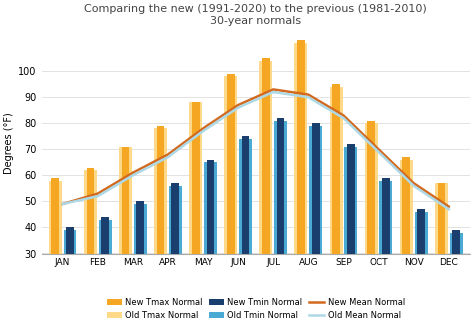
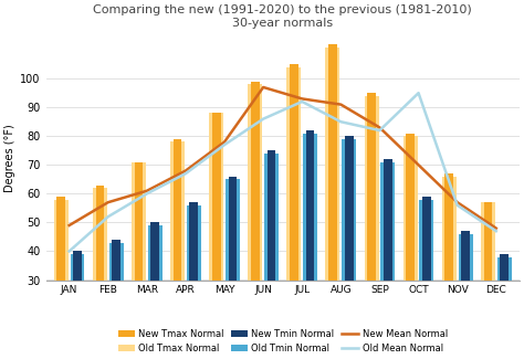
Old Mean Normal/JAN: 49 -> 40
New Mean Normal/FEB: 53 -> 57
New Mean Normal/JUN: 87 -> 97
Old Mean Normal/AUG: 90 -> 85
Old Mean Normal/OCT: 69 -> 95
